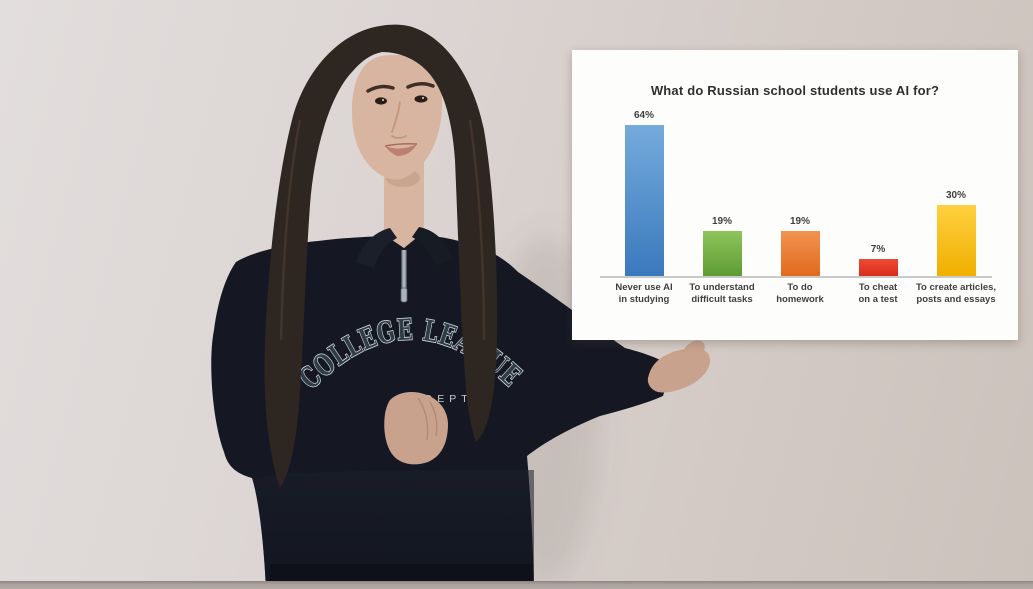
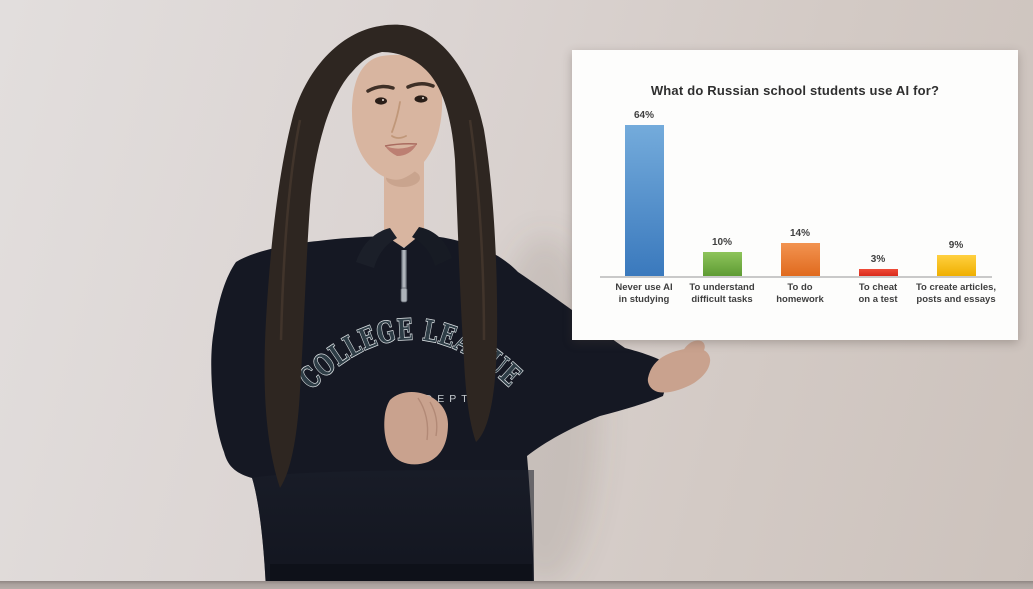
To understand difficult tasks: 19% -> 10%
To do homework: 19% -> 14%
To cheat on a test: 7% -> 3%
To create articles, posts and essays: 30% -> 9%
